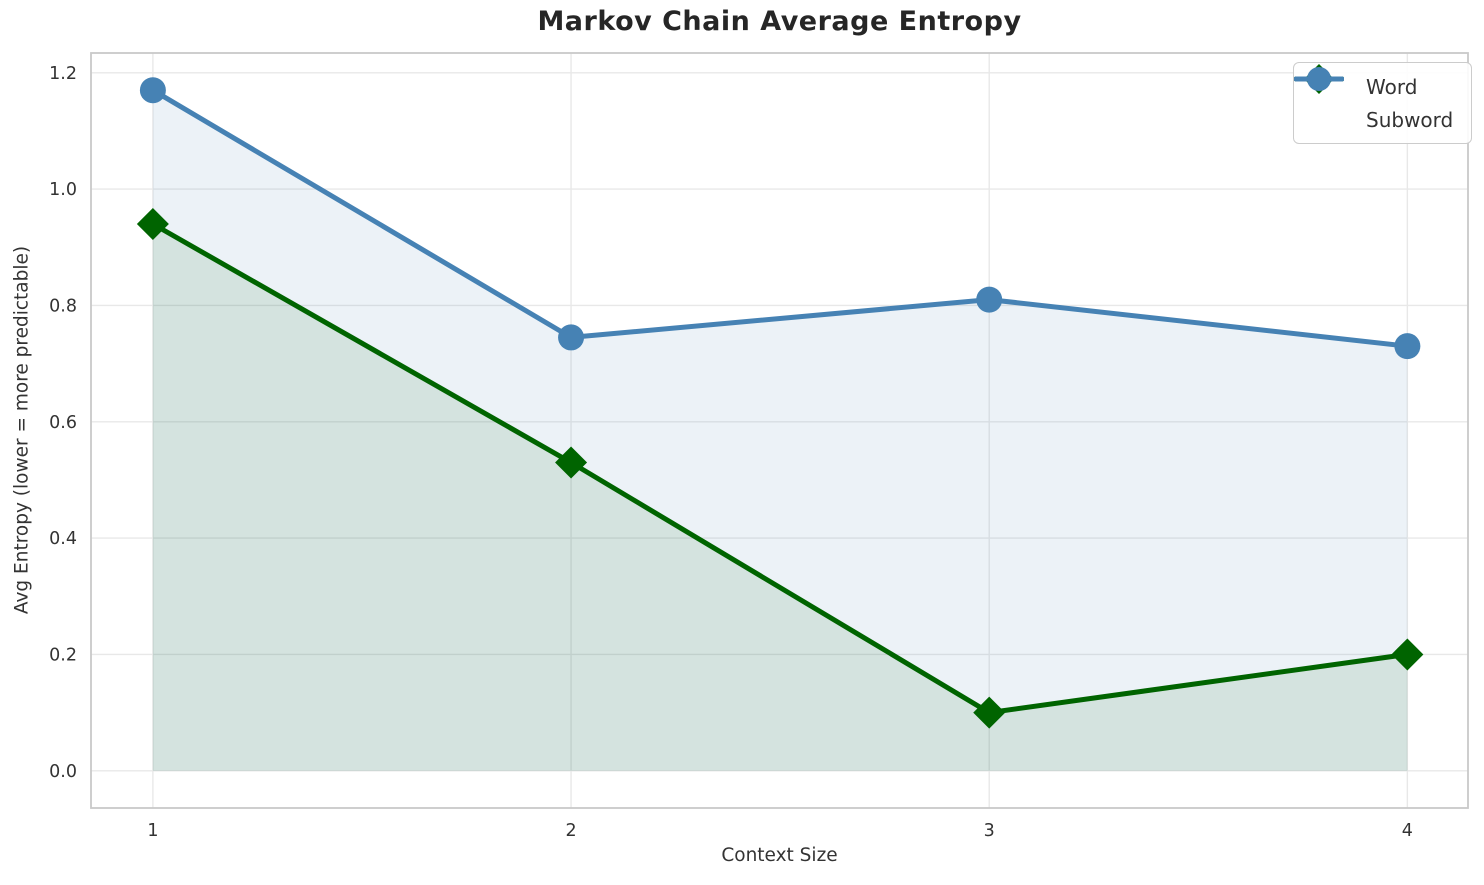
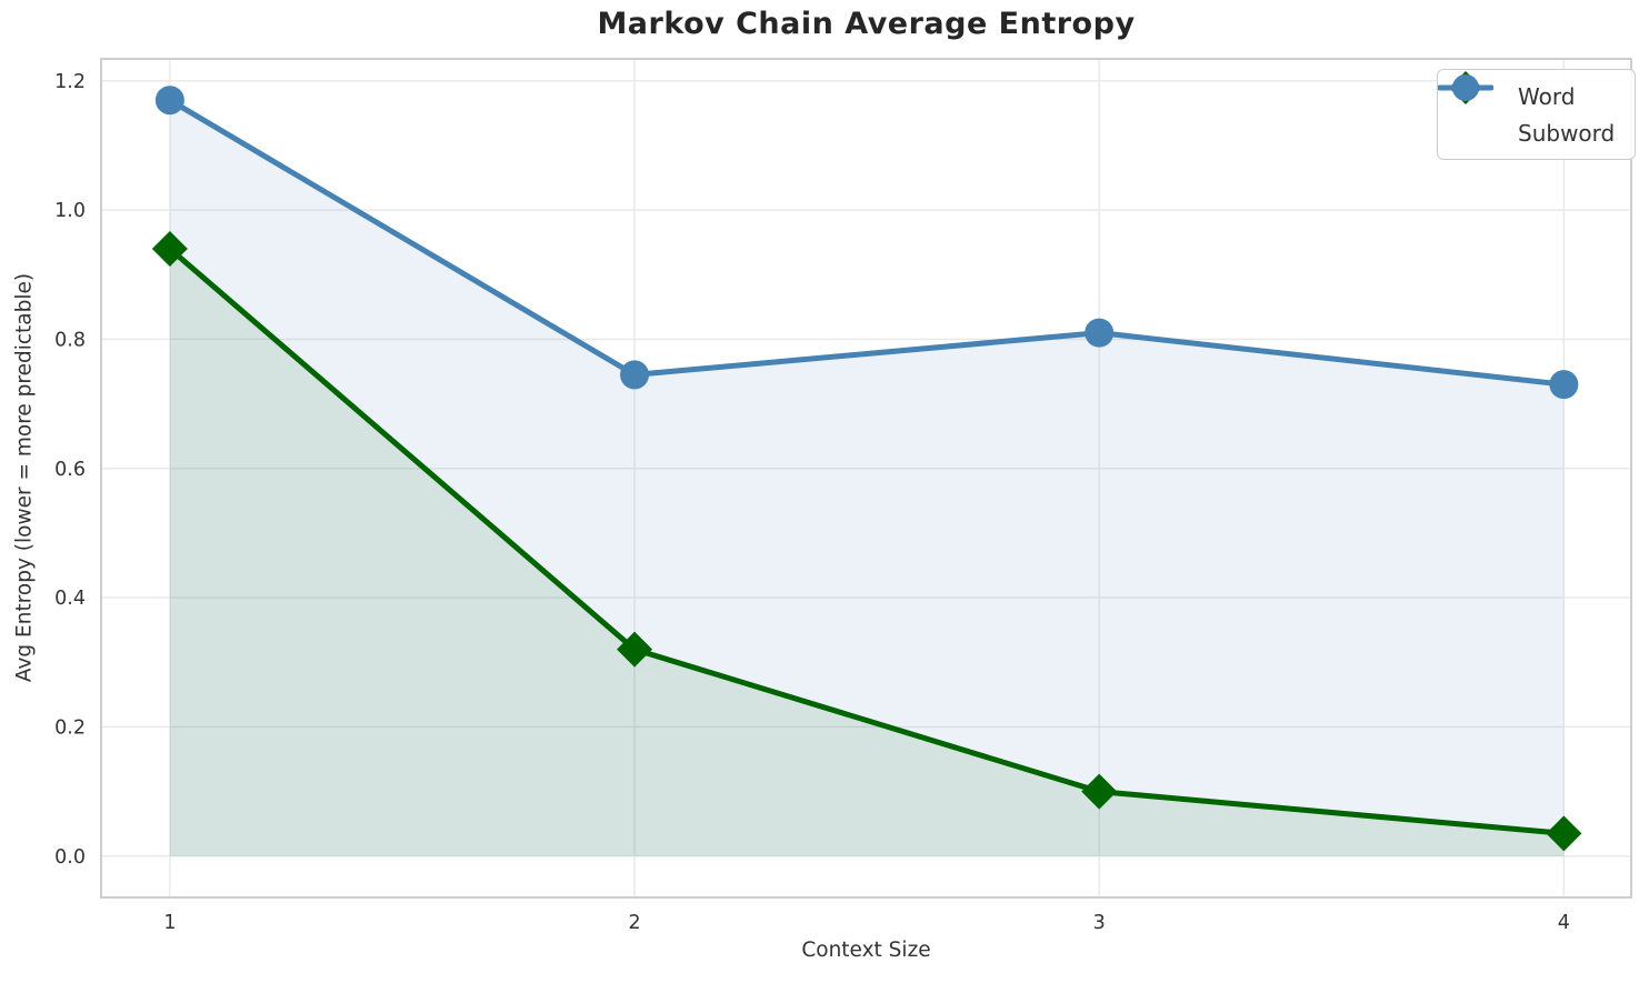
Word/2: 0.53 -> 0.32
Word/4: 0.20 -> 0.04
